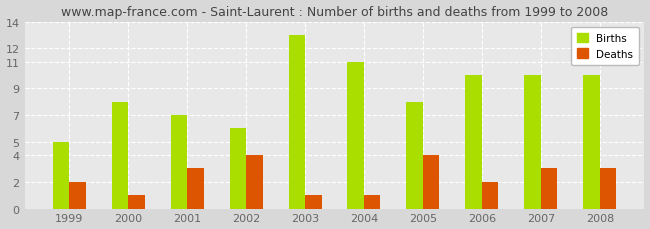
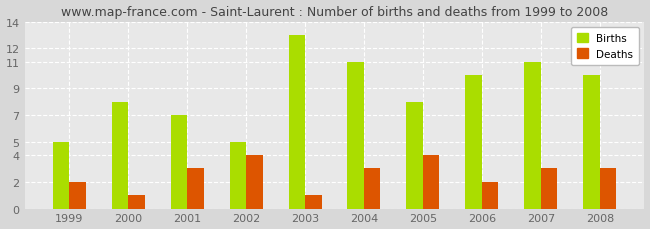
Births/2002: 6 -> 5
Deaths/2004: 1 -> 3
Births/2007: 10 -> 11
